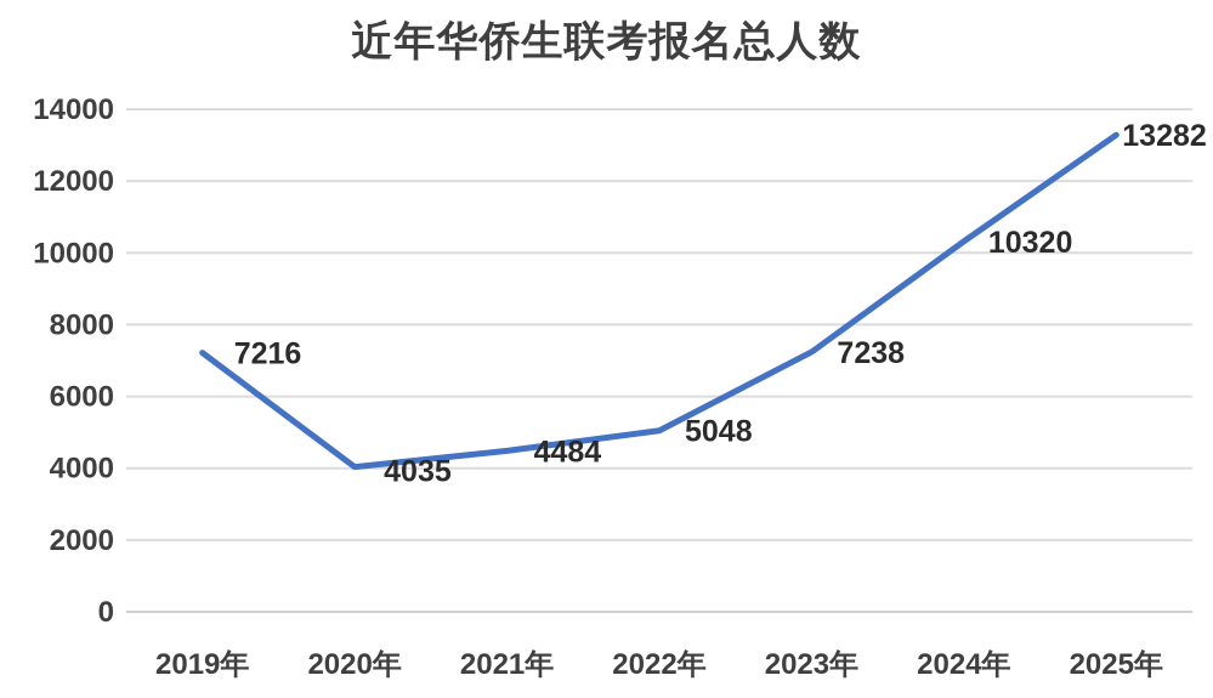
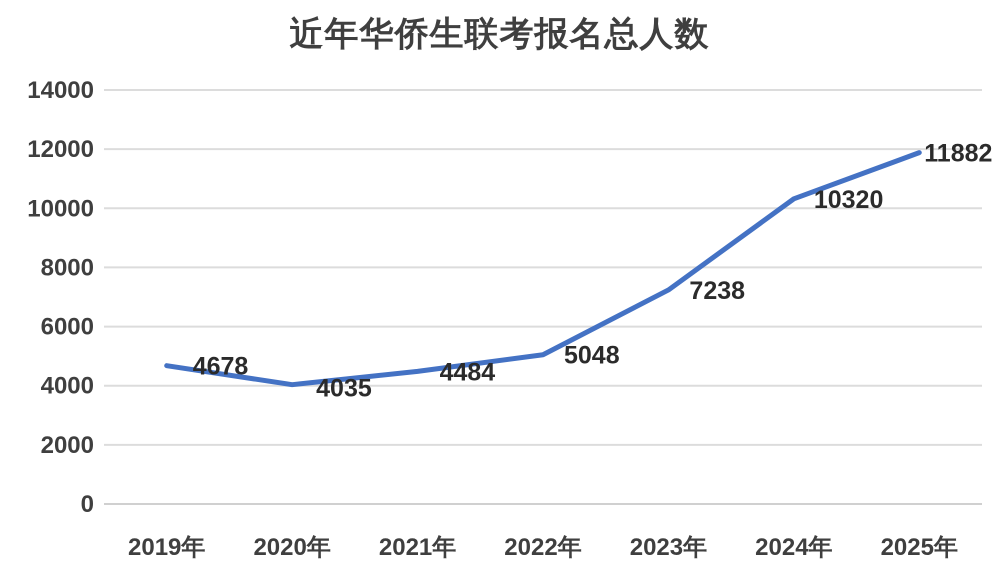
2019年: 7216 -> 4678
2025年: 13282 -> 11882
